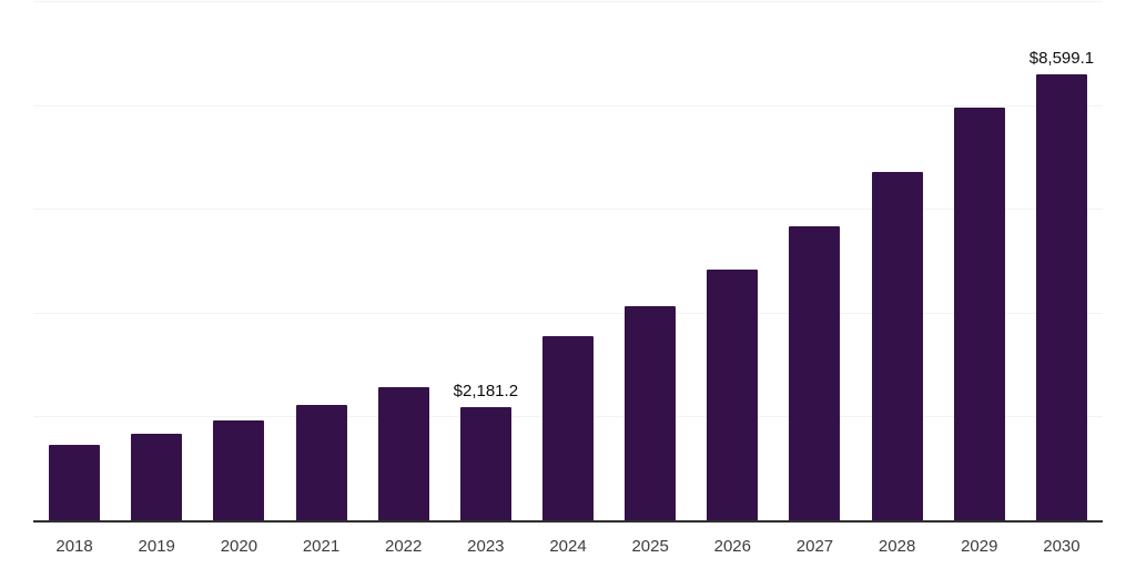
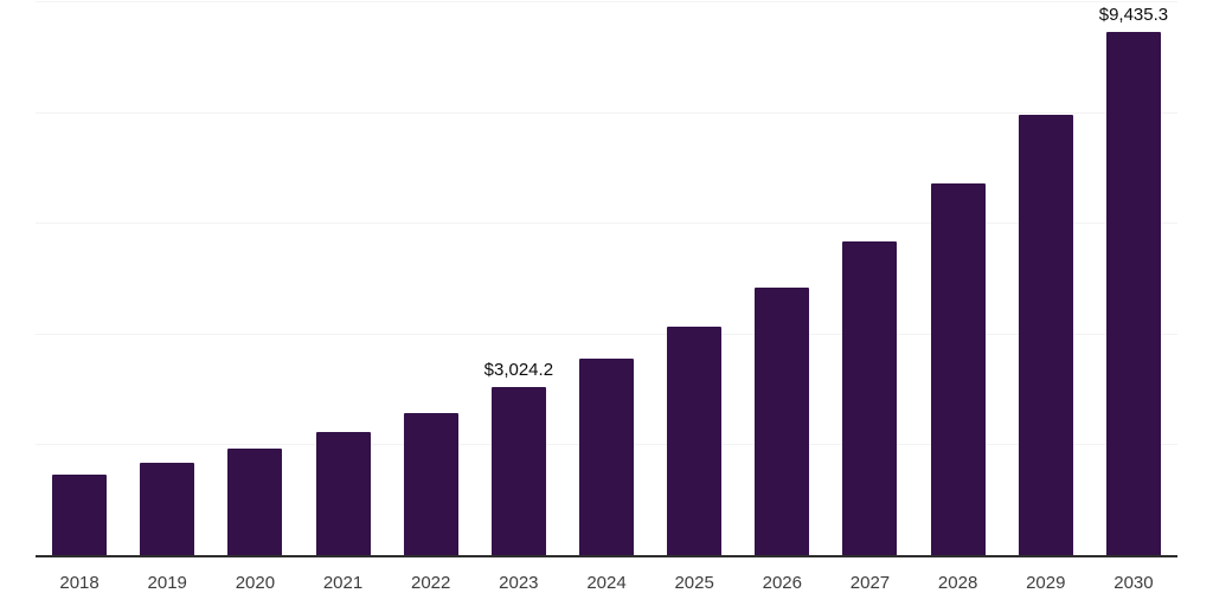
2023: $2,181.2 -> $3,024.2
2030: $8,599.1 -> $9,435.3
